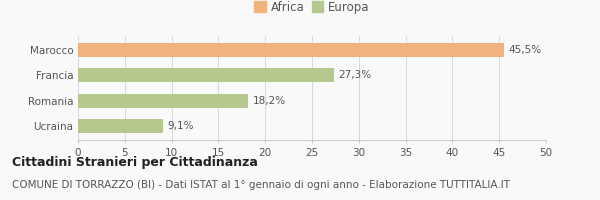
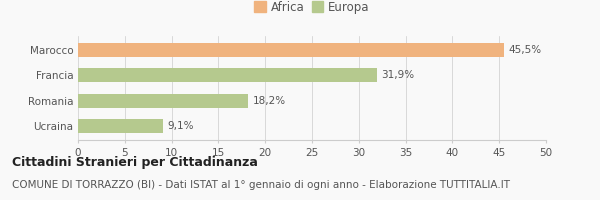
Francia: 27,3% -> 31,9%
